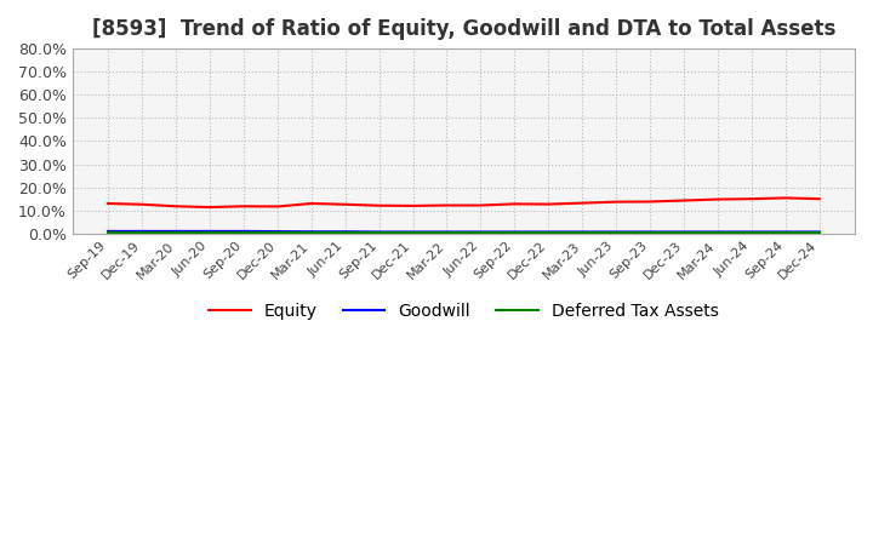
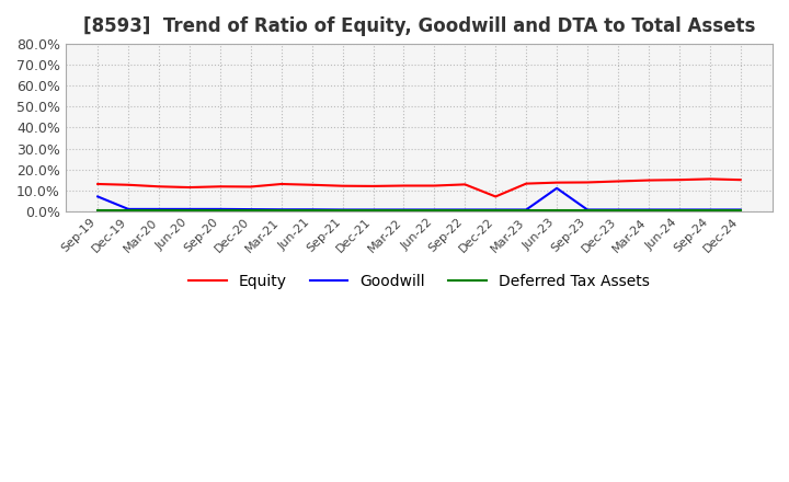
Goodwill/Sep-19: 1% -> 7%
Equity/Dec-22: 13% -> 7%
Goodwill/Jun-23: 1% -> 11%
